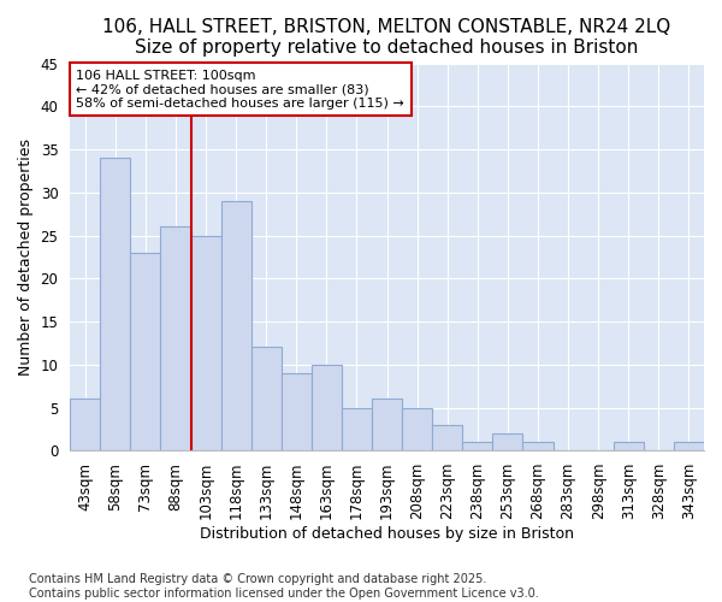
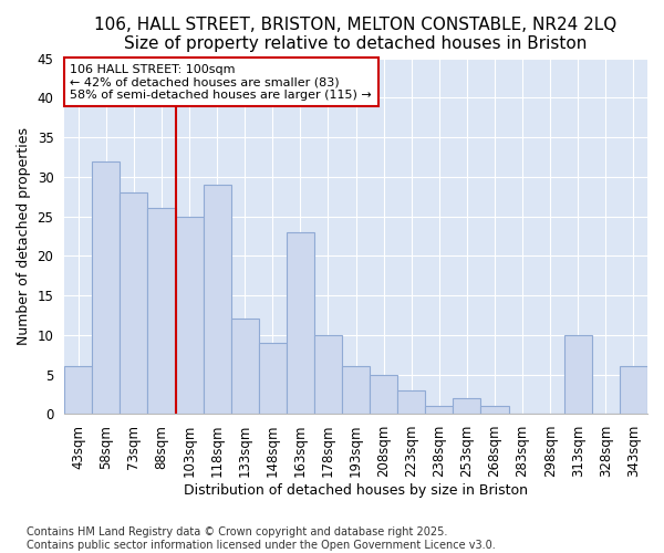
58sqm: 34 -> 32
73sqm: 23 -> 28
163sqm: 10 -> 23
178sqm: 5 -> 10
313sqm: 1 -> 10
343sqm: 1 -> 6
